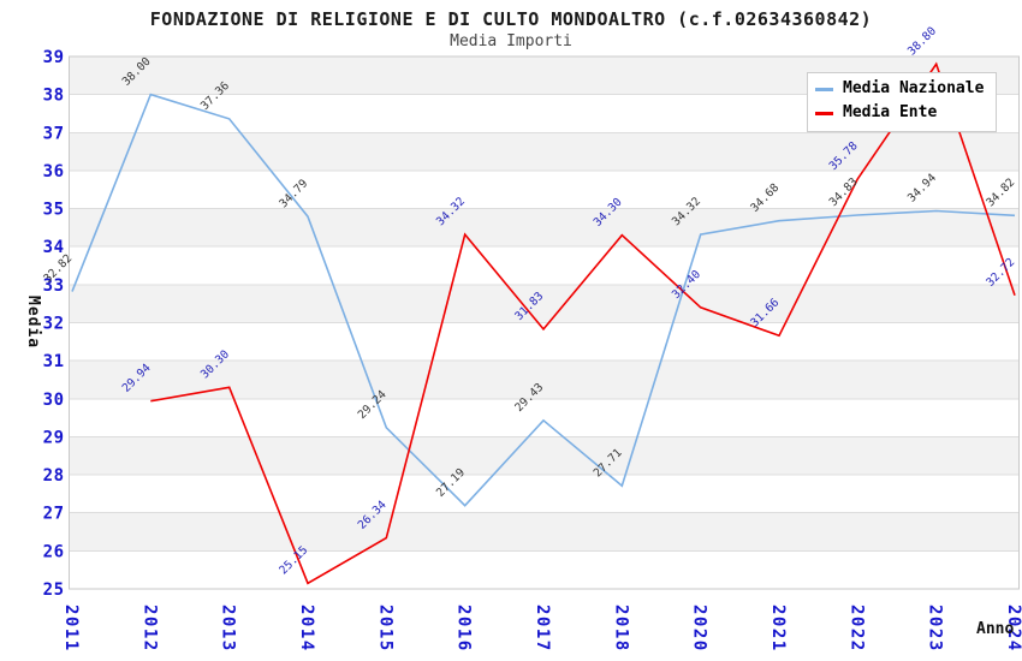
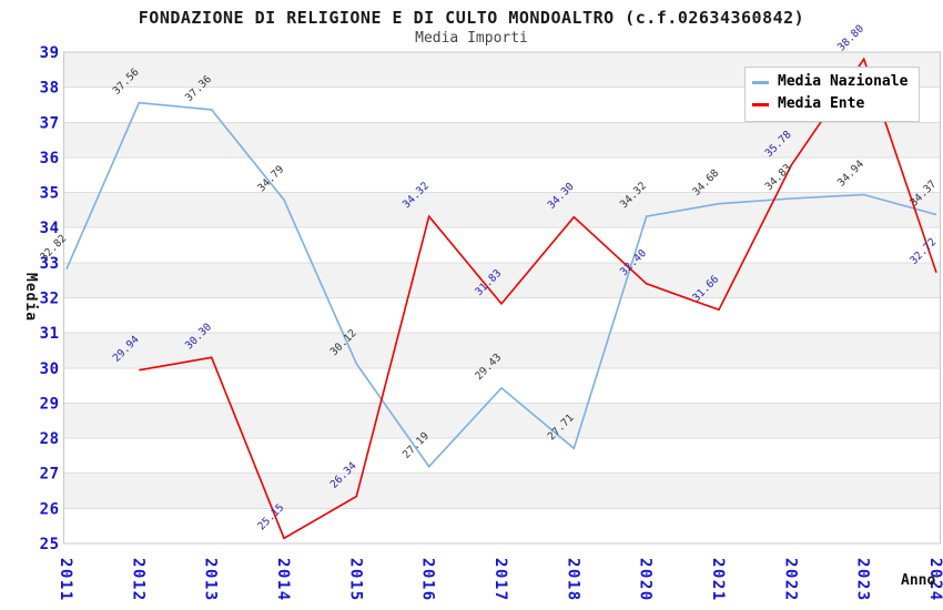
Media Nazionale/2012: 38.00 -> 37.56
Media Nazionale/2015: 29.24 -> 30.12
Media Nazionale/2024: 34.82 -> 34.37
